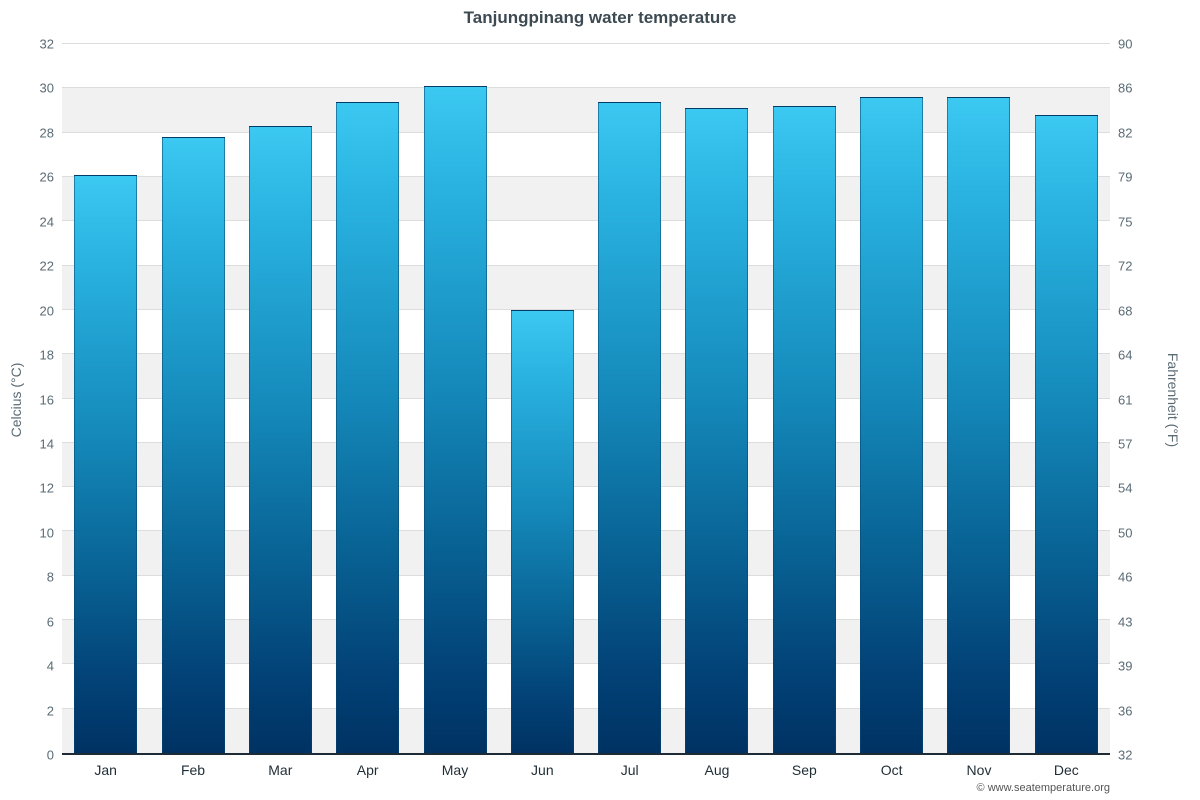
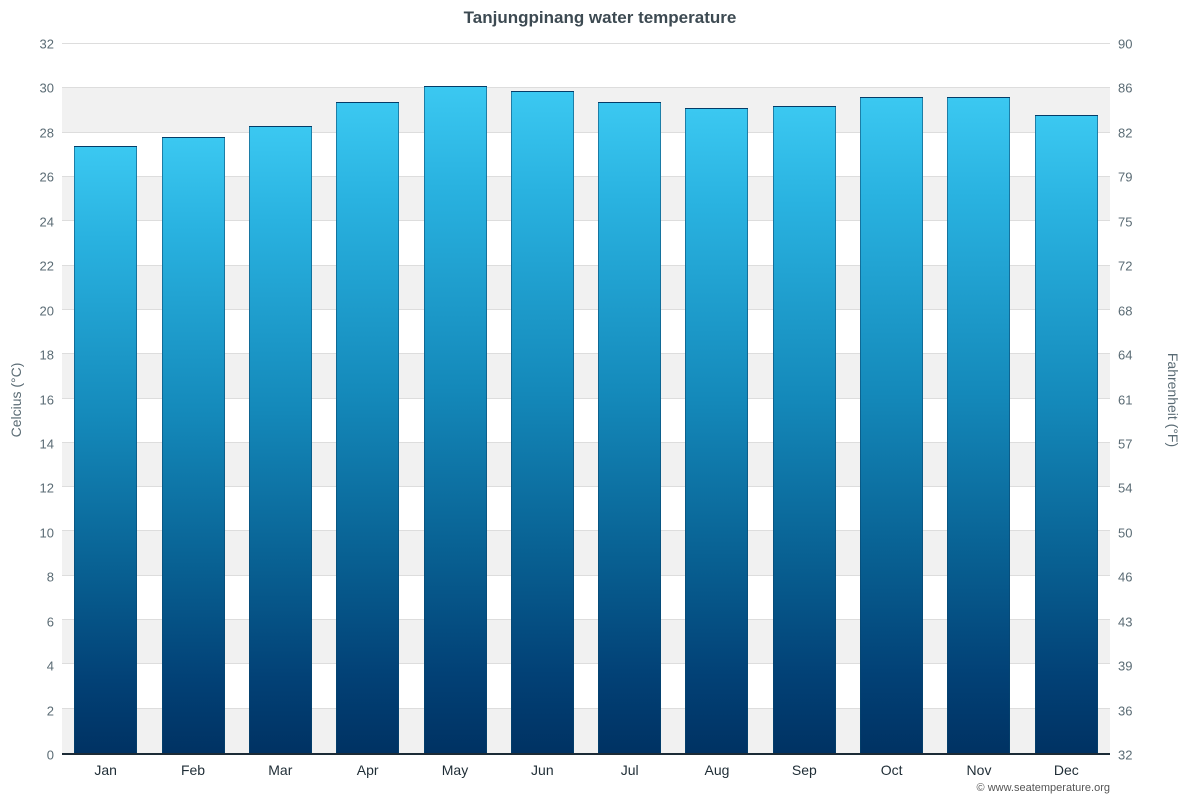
Jan: 26.1 -> 27.4
Jun: 20.0 -> 29.9
